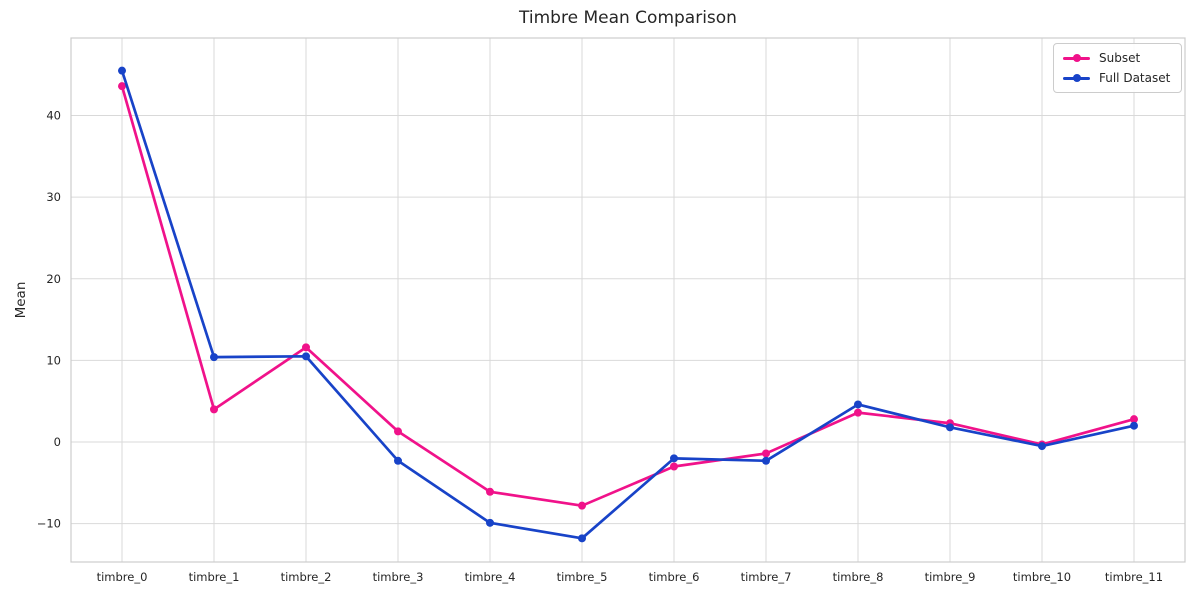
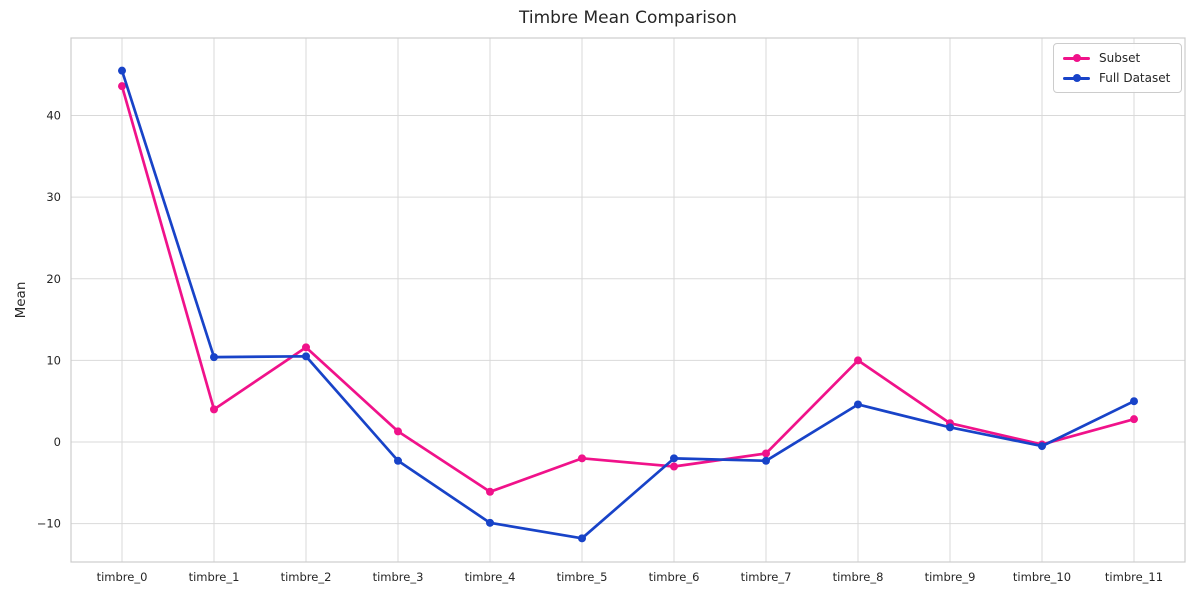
Subset/timbre_5: -8 -> -2
Subset/timbre_8: 4 -> 10
Full Dataset/timbre_11: 2 -> 5
